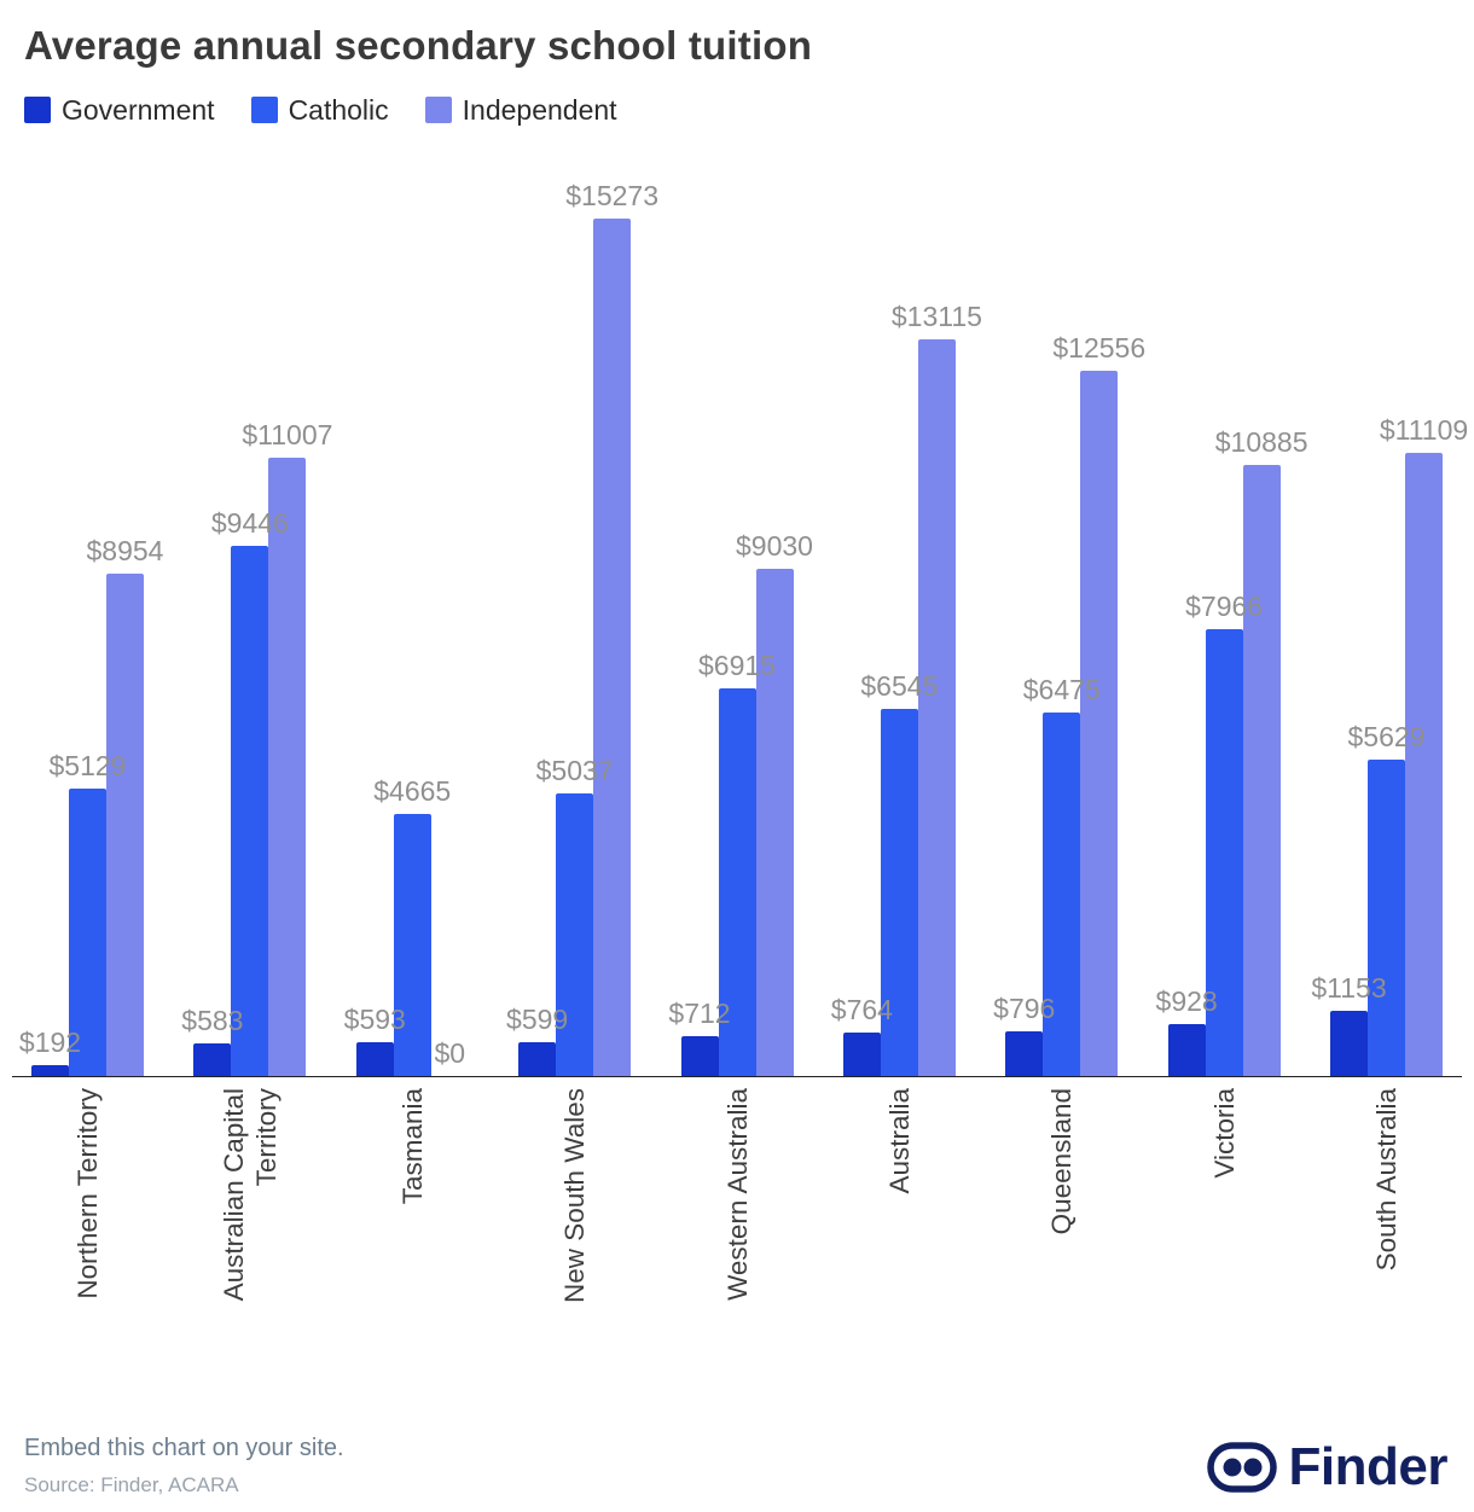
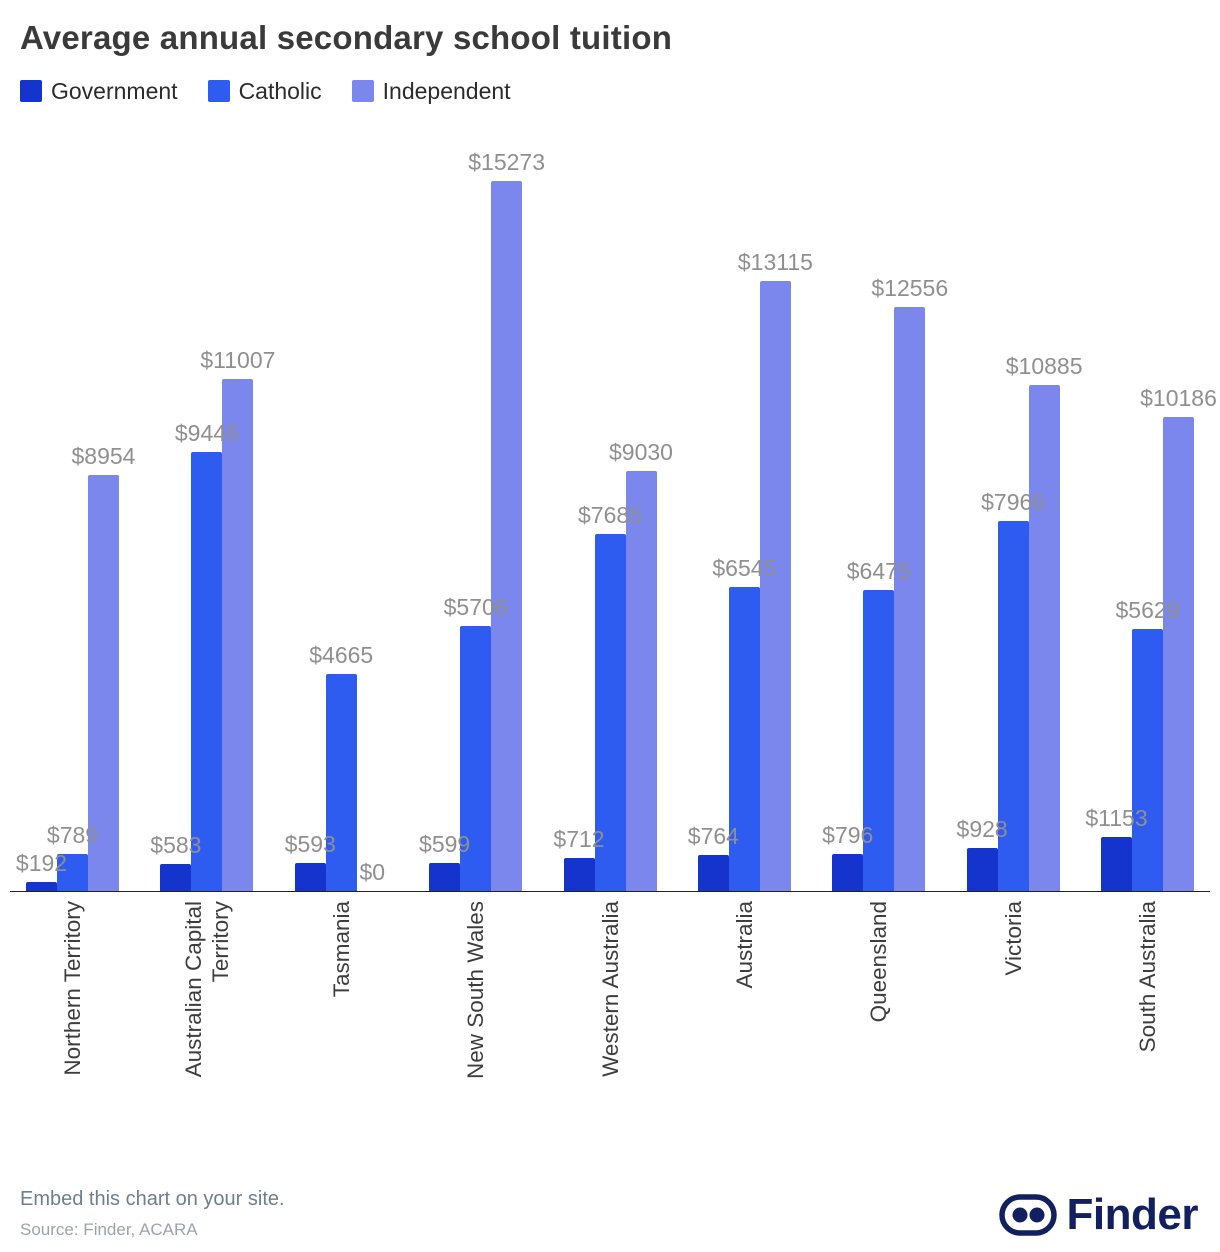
Catholic/Northern Territory: $5129 -> $789
Catholic/New South Wales: $5037 -> $5706
Catholic/Western Australia: $6915 -> $7685
Independent/South Australia: $11109 -> $10186
